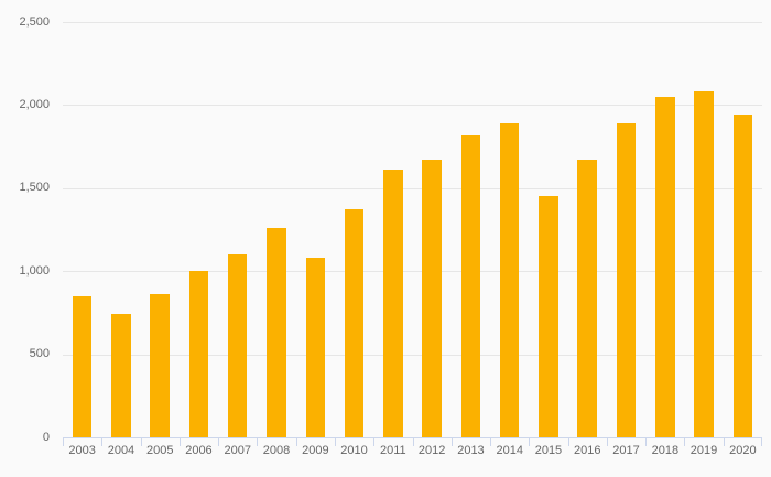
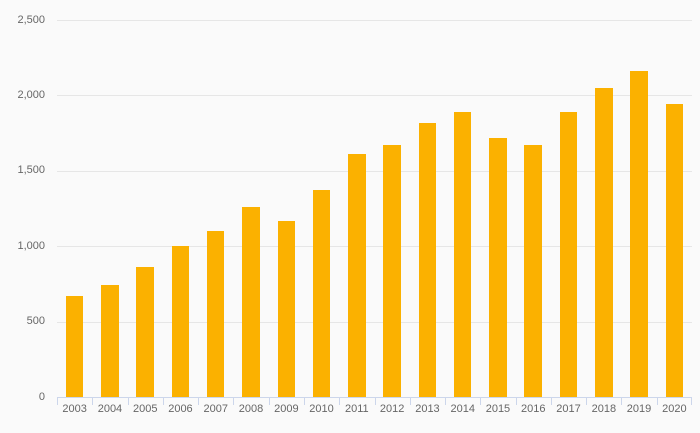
2003: 850 -> 670
2009: 1080 -> 1170
2015: 1450 -> 1720
2019: 2080 -> 2160
